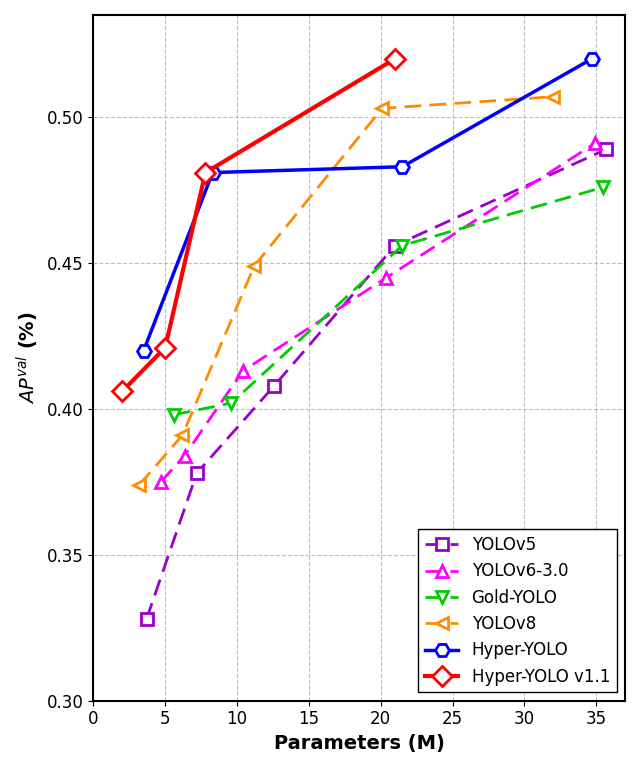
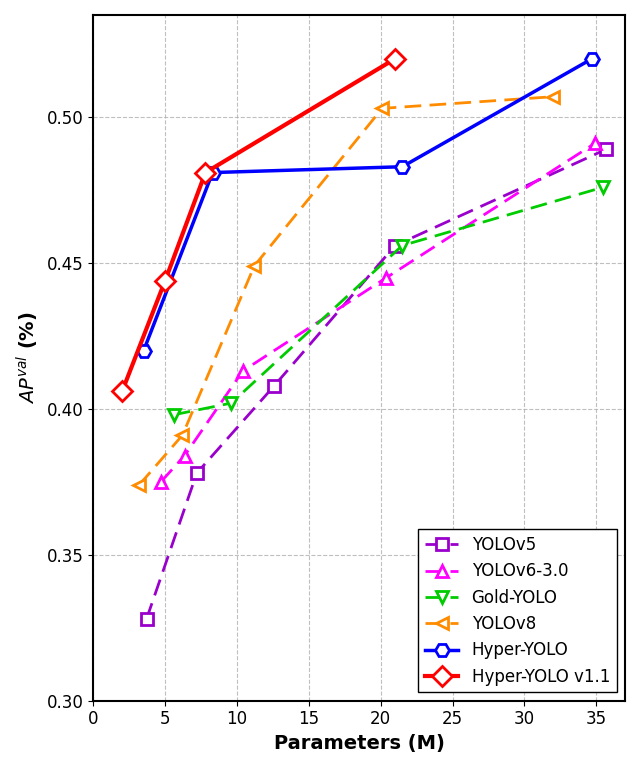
Hyper-YOLO v1.1/5: 0.421 -> 0.444
